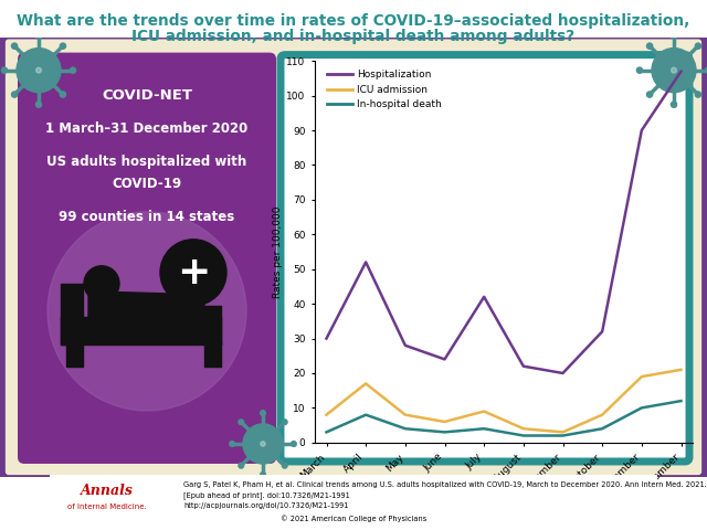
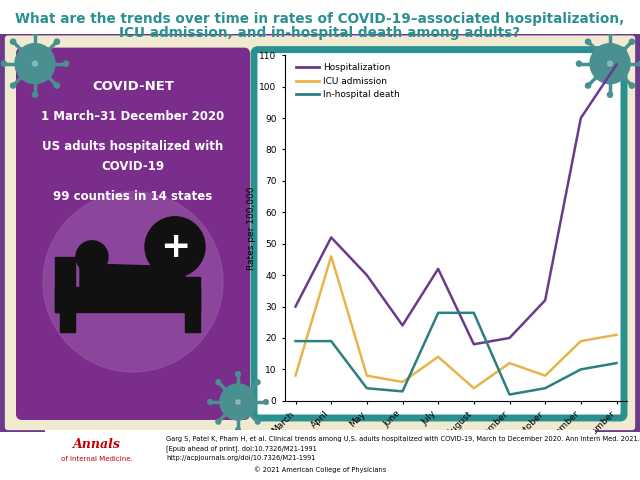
In-hospital death/March: 3 -> 19
ICU admission/April: 17 -> 46
In-hospital death/April: 8 -> 19
Hospitalization/May: 28 -> 40
ICU admission/July: 9 -> 14
In-hospital death/July: 4 -> 28
Hospitalization/August: 22 -> 18
In-hospital death/August: 2 -> 28
ICU admission/September: 3 -> 12
